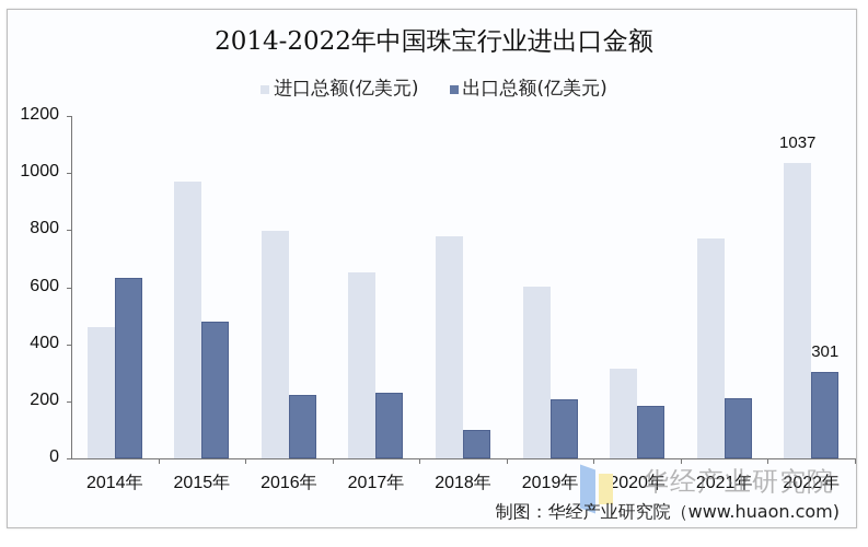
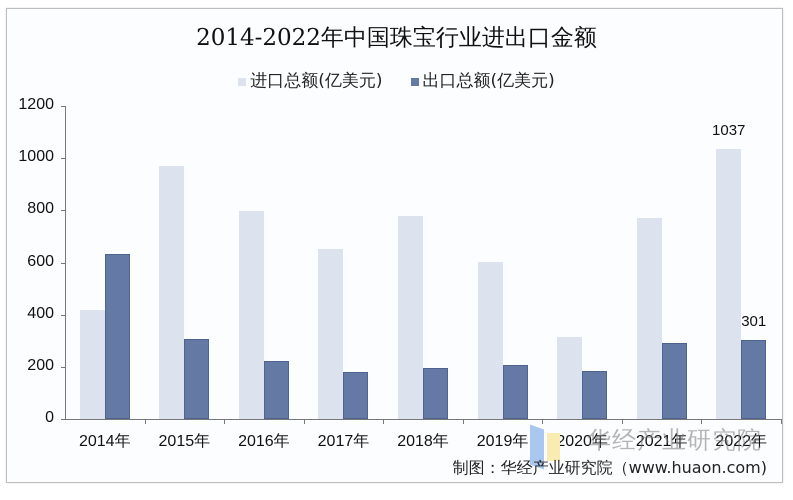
进口总额(亿美元)/2014年: 460 -> 420
出口总额(亿美元)/2015年: 480 -> 310
出口总额(亿美元)/2017年: 230 -> 180
出口总额(亿美元)/2018年: 100 -> 200
出口总额(亿美元)/2021年: 210 -> 290
